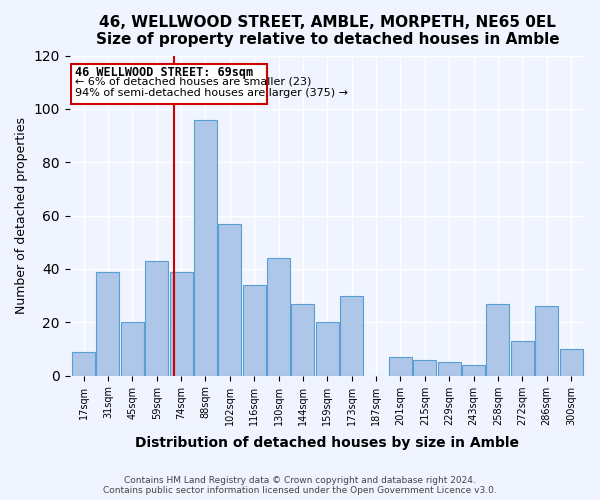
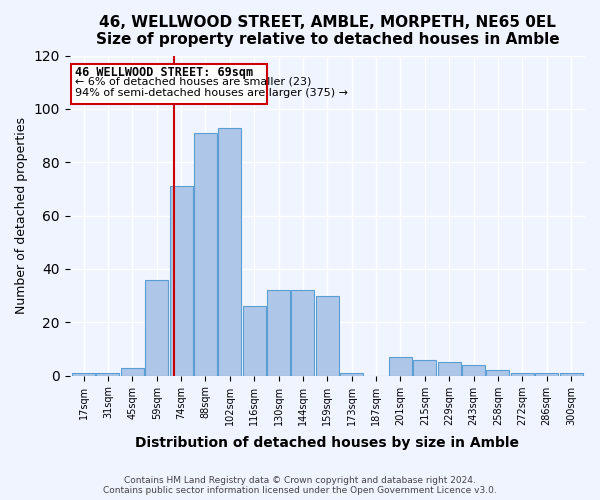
17sqm: 9 -> 1
31sqm: 39 -> 1
45sqm: 20 -> 3
59sqm: 43 -> 36
74sqm: 39 -> 71
88sqm: 96 -> 91
102sqm: 57 -> 93
116sqm: 34 -> 26
130sqm: 44 -> 32
144sqm: 27 -> 32
159sqm: 20 -> 30
173sqm: 30 -> 1
258sqm: 27 -> 2
272sqm: 13 -> 1
286sqm: 26 -> 1
300sqm: 10 -> 1
